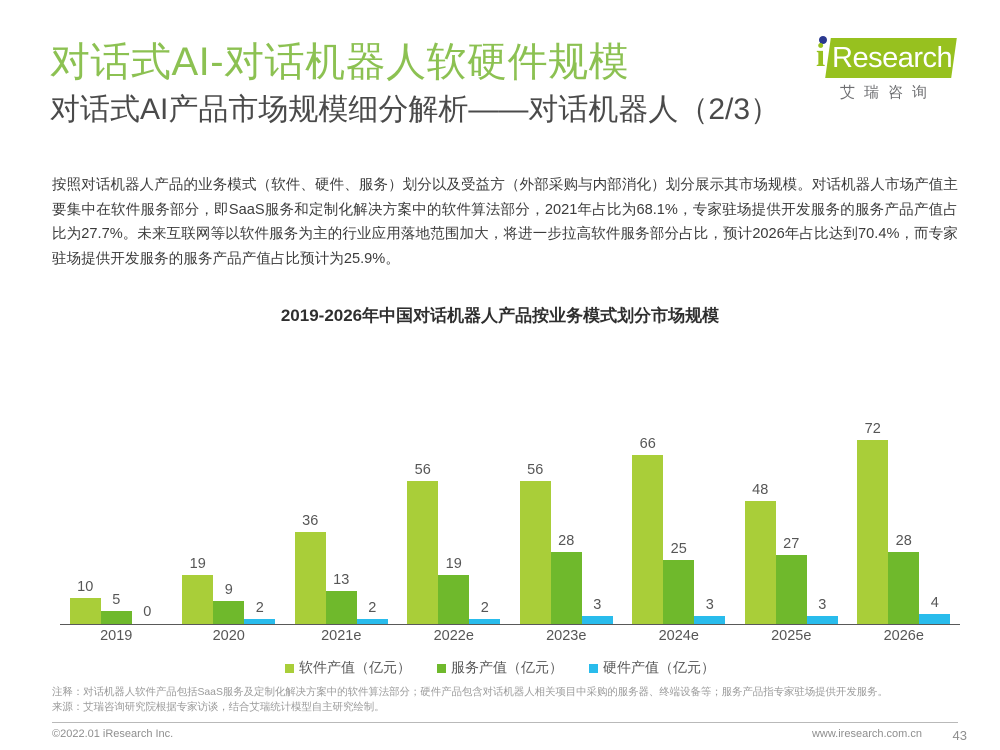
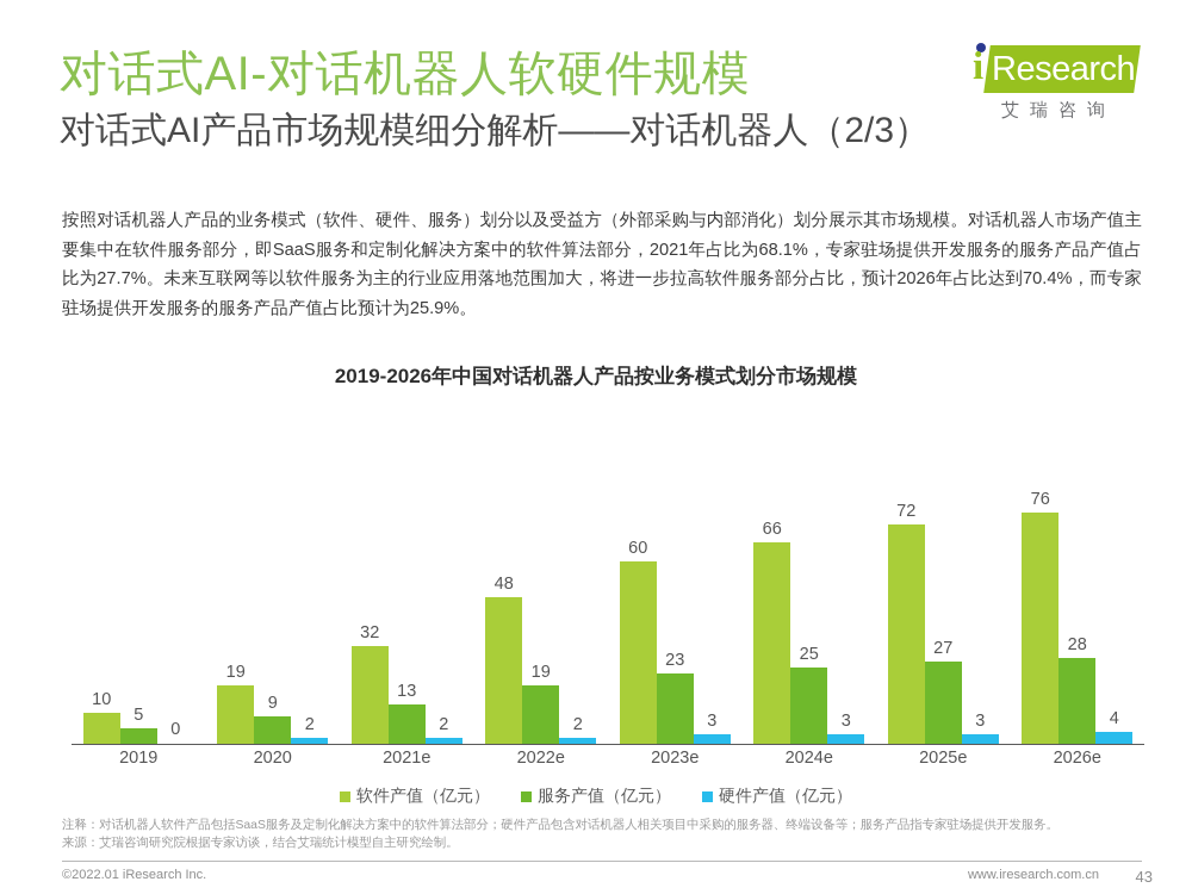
软件产值（亿元）/2021e: 36 -> 32
软件产值（亿元）/2022e: 56 -> 48
软件产值（亿元）/2023e: 56 -> 60
服务产值（亿元）/2023e: 28 -> 23
软件产值（亿元）/2025e: 48 -> 72
软件产值（亿元）/2026e: 72 -> 76
